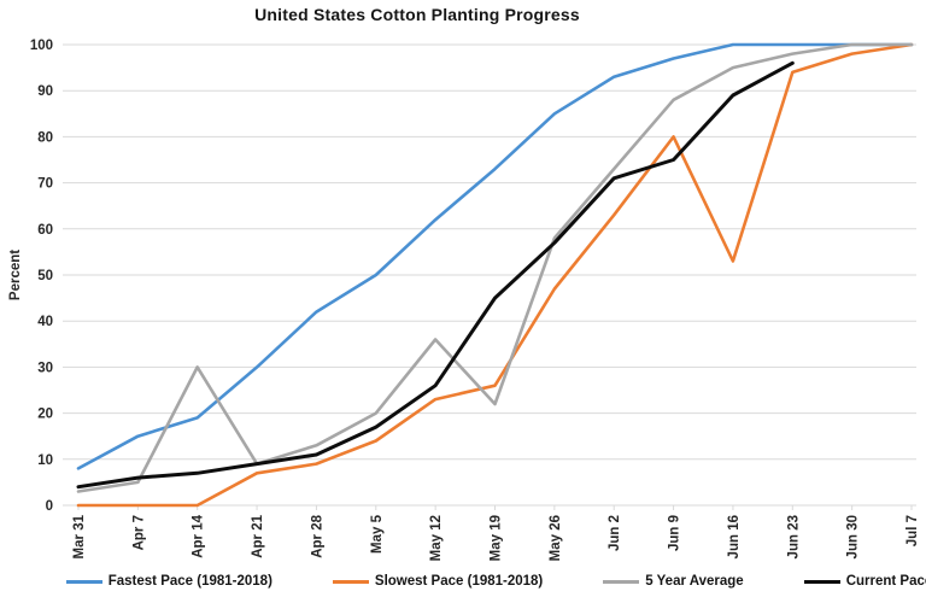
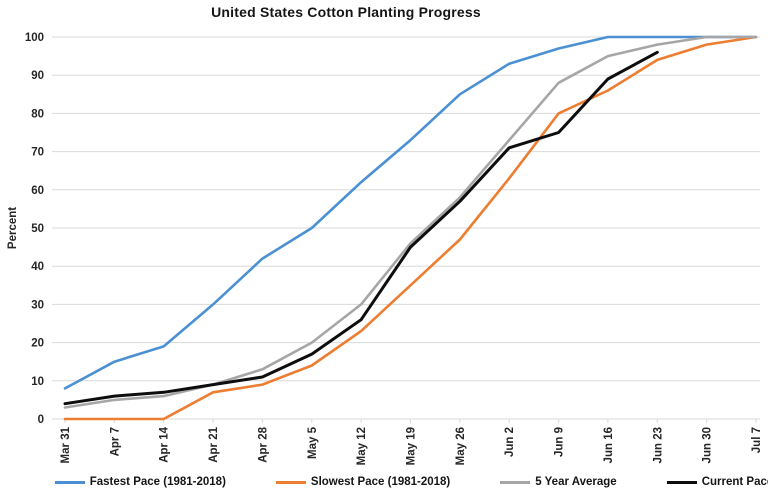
5 Year Average/Apr 14: 30 -> 6
5 Year Average/May 12: 36 -> 30
Slowest Pace (1981-2018)/May 19: 26 -> 35
5 Year Average/May 19: 22 -> 46
Slowest Pace (1981-2018)/Jun 16: 53 -> 86
